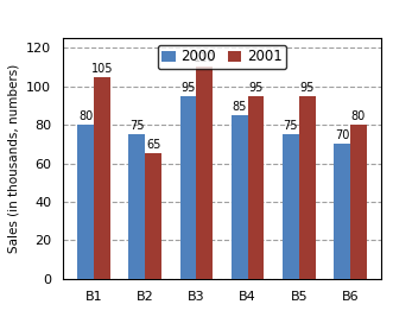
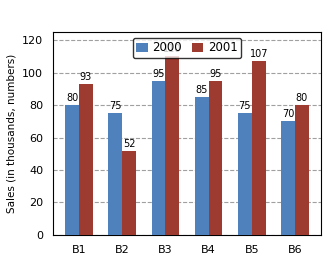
2001/B1: 105 -> 93
2001/B2: 65 -> 52
2001/B5: 95 -> 107
